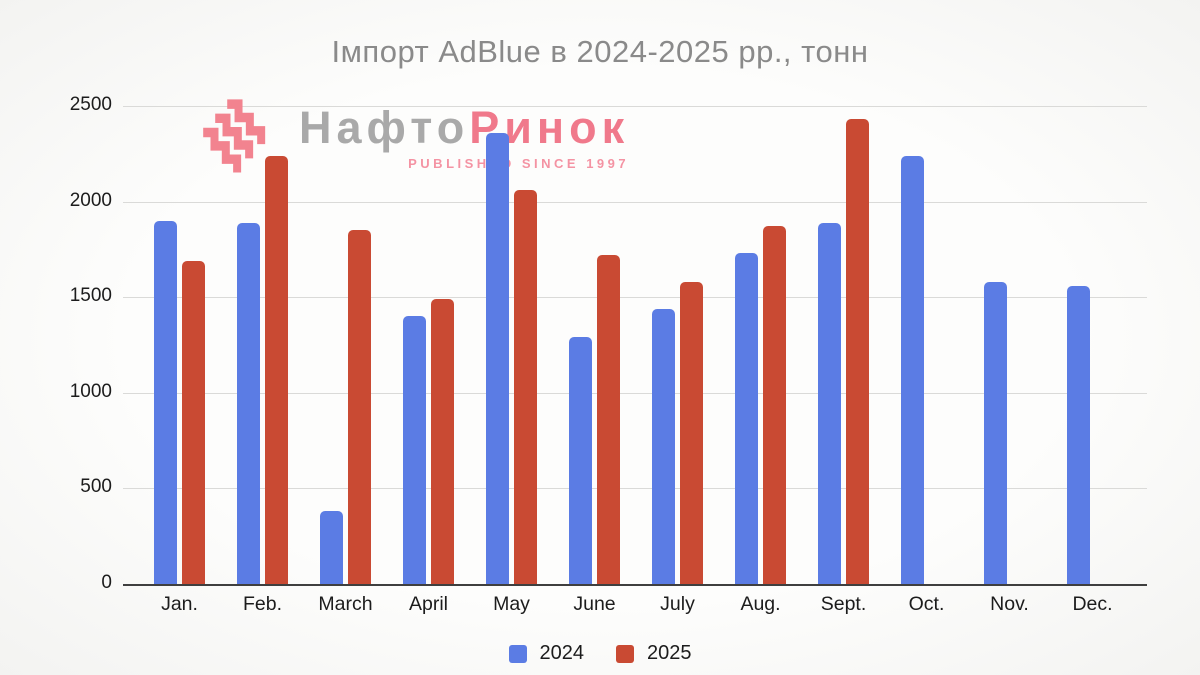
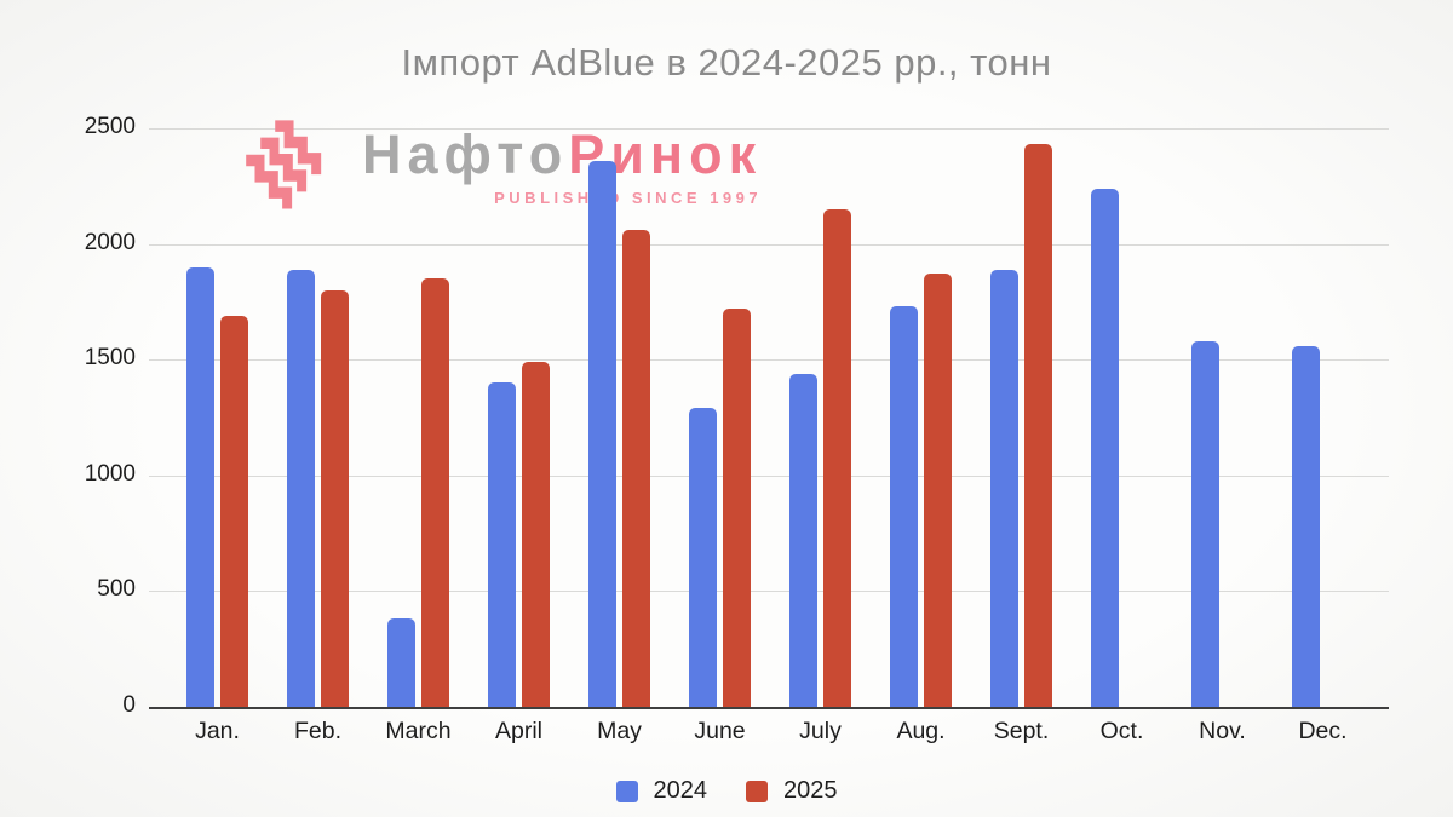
2025/Feb.: 2240 -> 1800
2025/July: 1580 -> 2150
